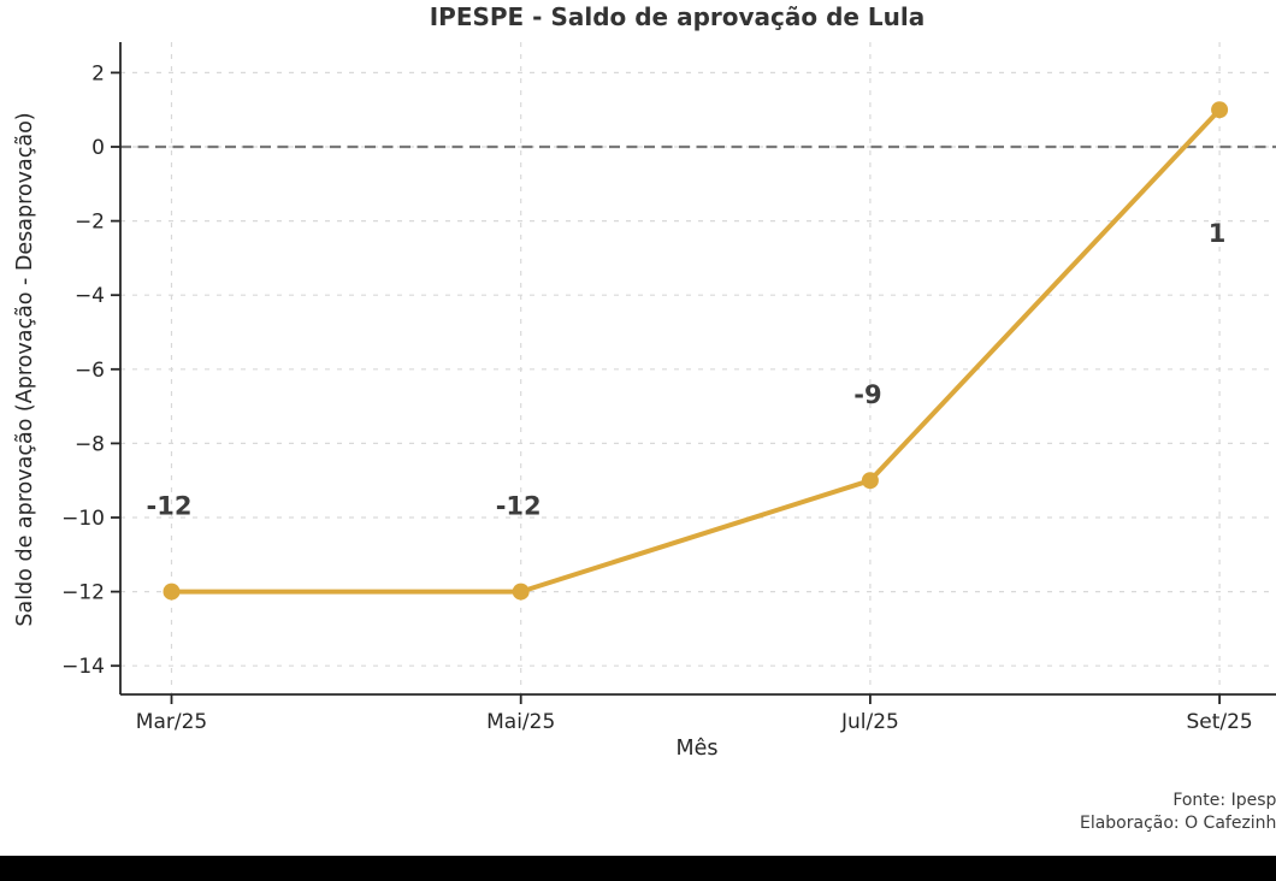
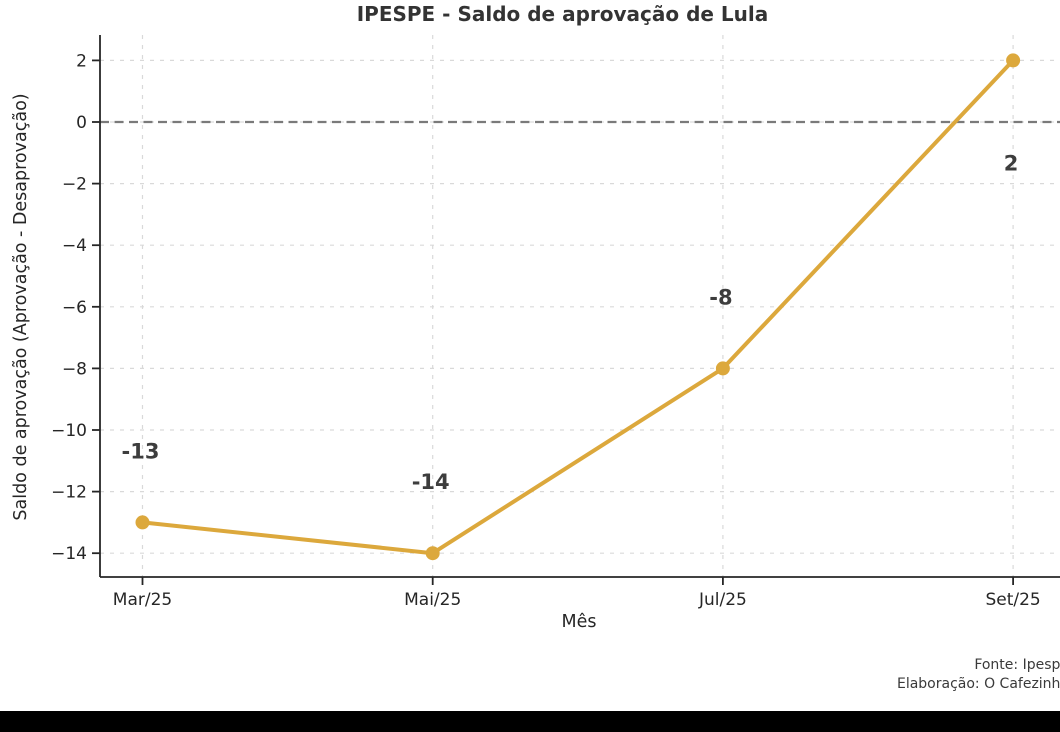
Mar/25: -12 -> -13
Mai/25: -12 -> -14
Jul/25: -9 -> -8
Set/25: 1 -> 2
